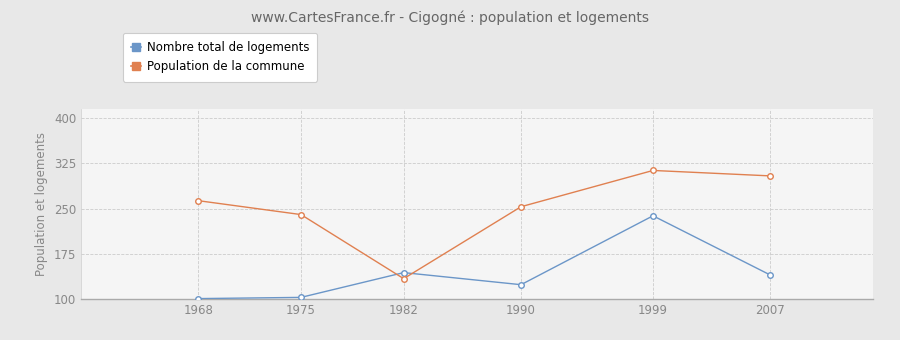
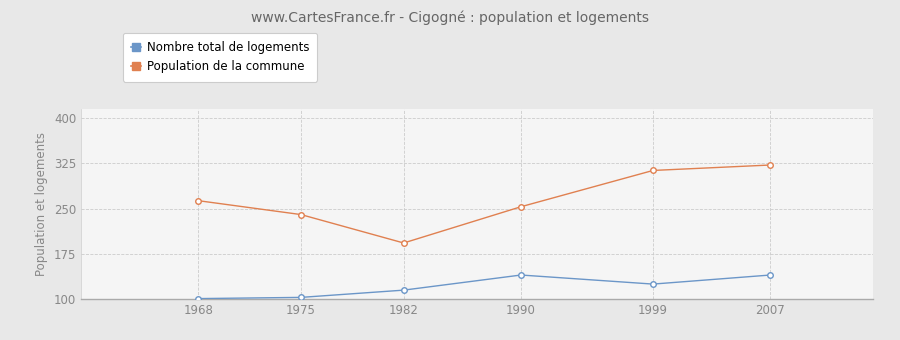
Nombre total de logements/1982: 144 -> 115
Population de la commune/1982: 134 -> 193
Nombre total de logements/1990: 124 -> 140
Nombre total de logements/1999: 238 -> 125
Population de la commune/2007: 304 -> 322
